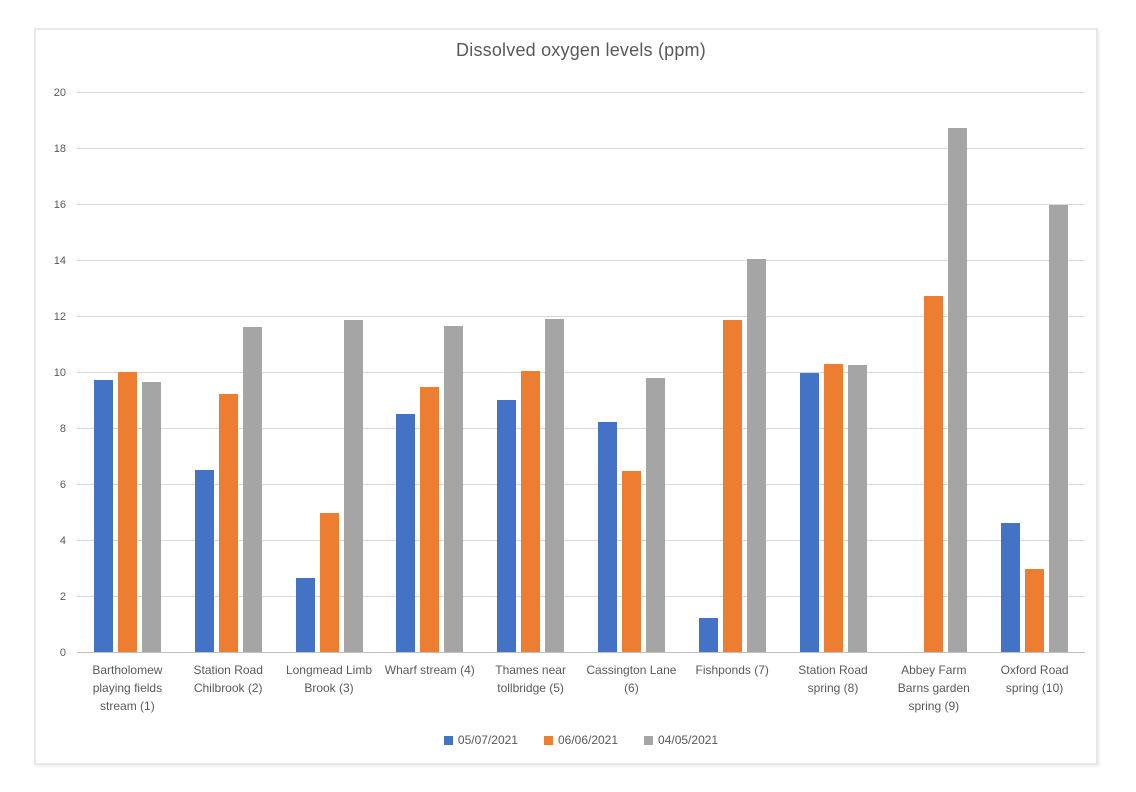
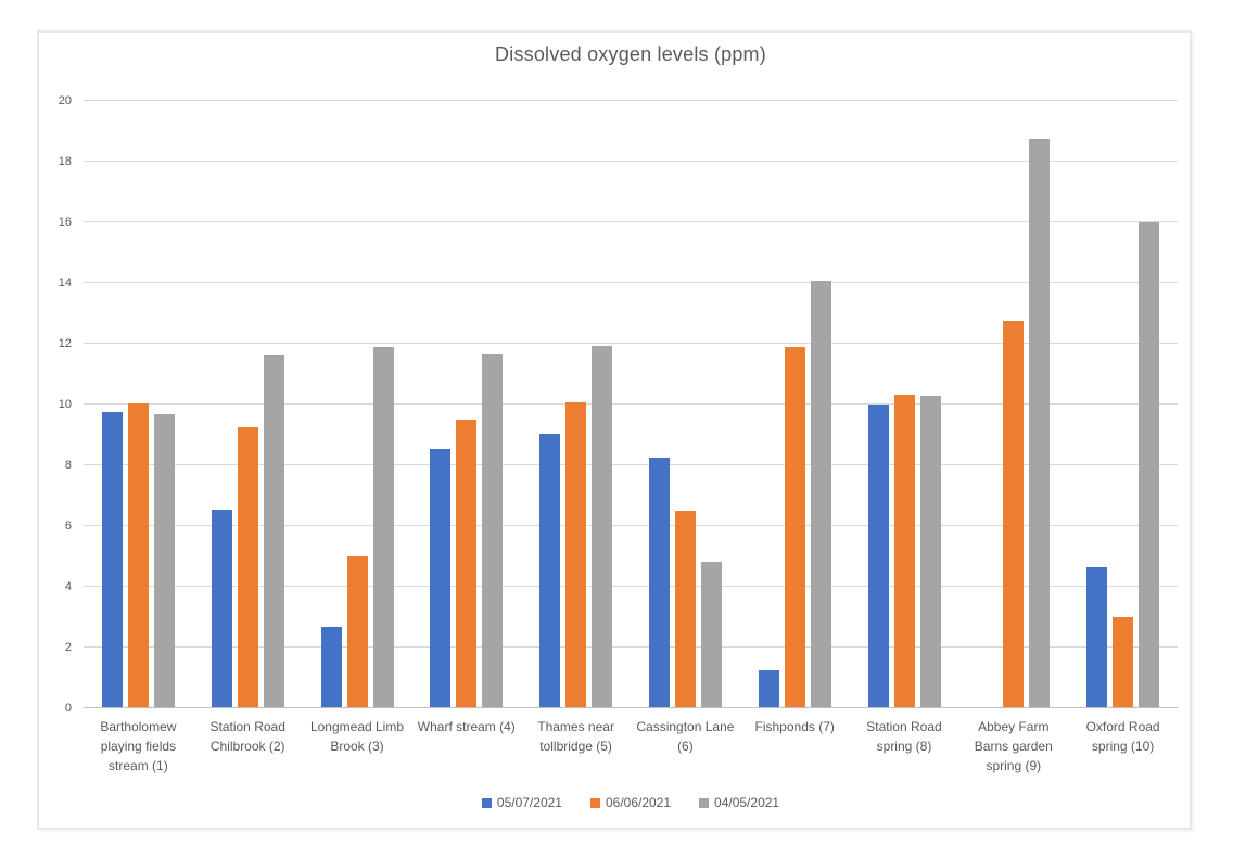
04/05/2021/Cassington Lane (6): 9.8 -> 4.8
